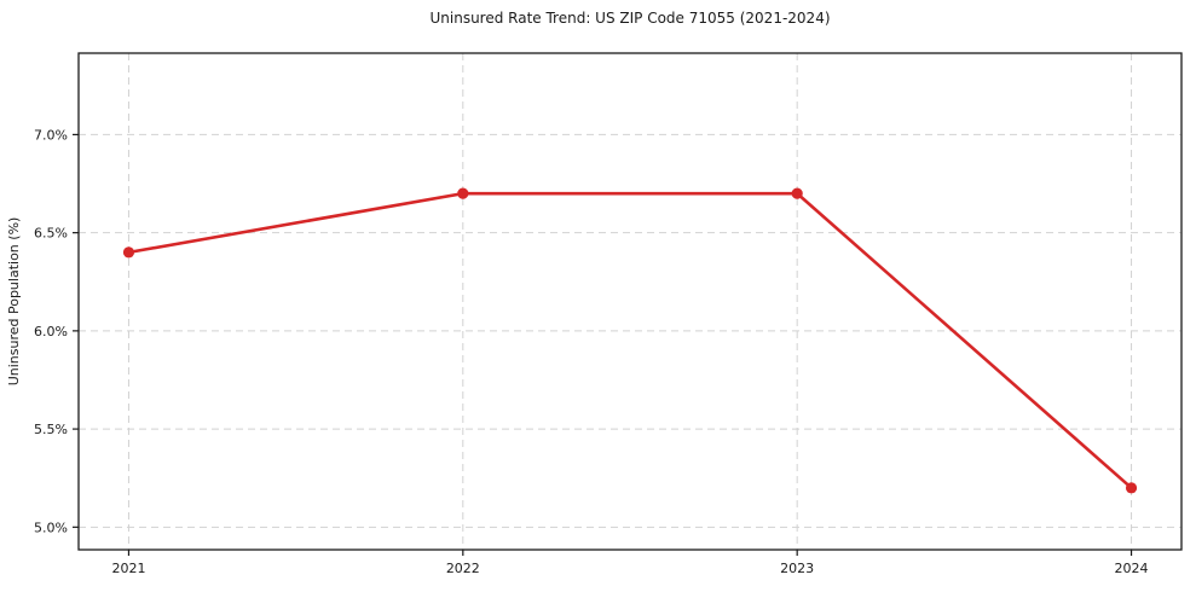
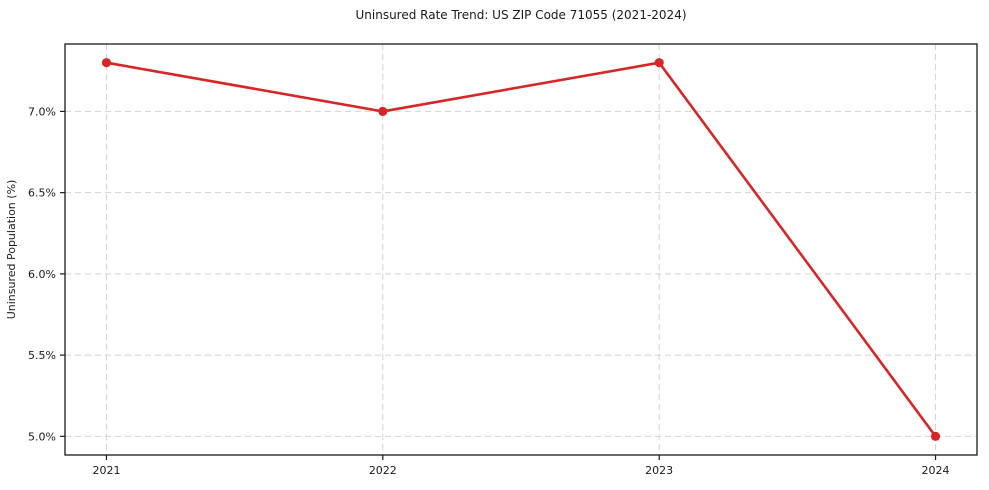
2021: 6.4% -> 7.3%
2022: 6.7% -> 7.0%
2023: 6.7% -> 7.3%
2024: 5.2% -> 5.0%
